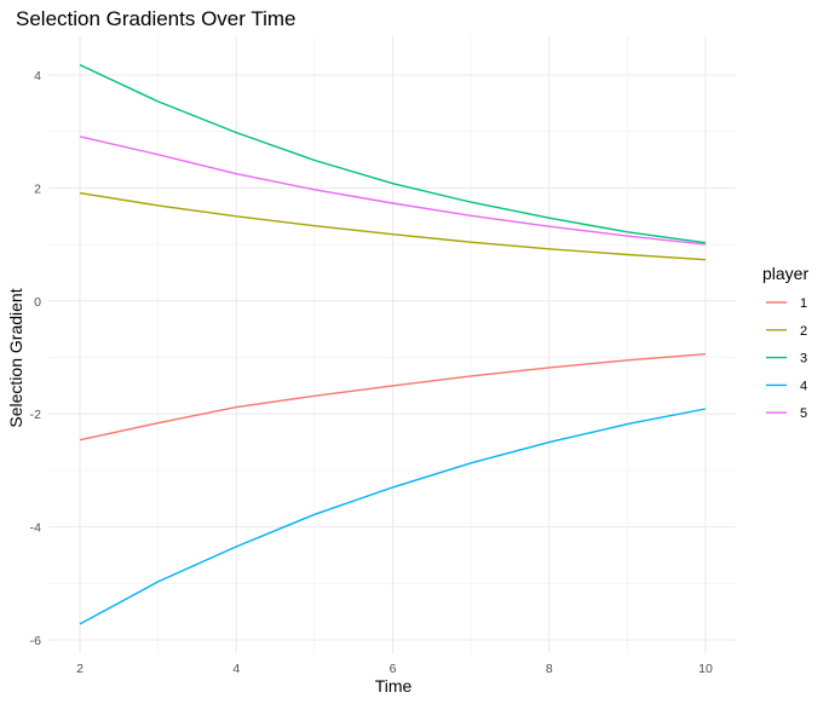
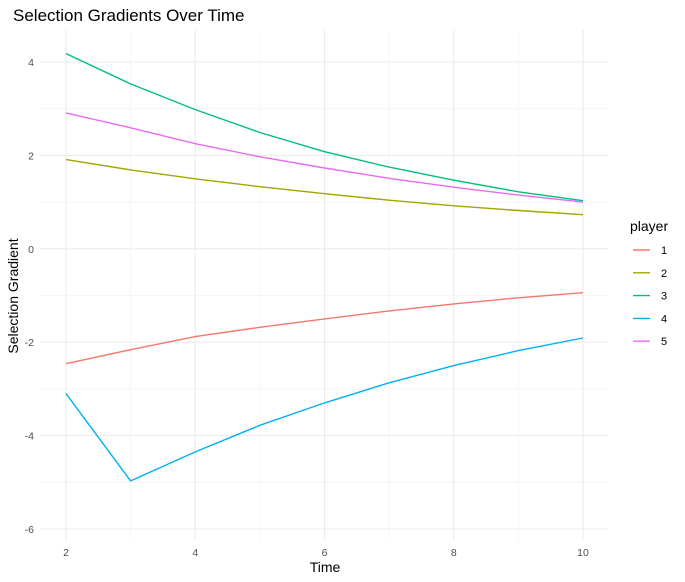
4/2: -5.7 -> -3.1
